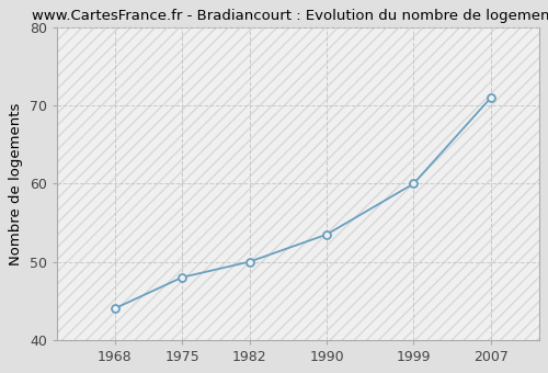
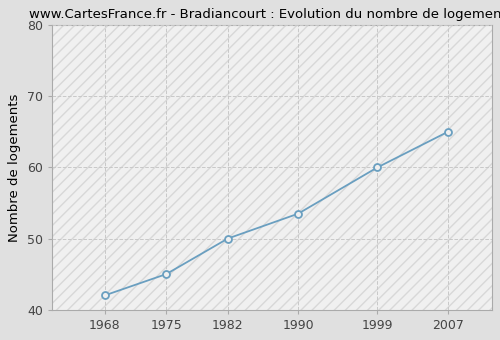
1968: 44.0 -> 42.0
1975: 48.0 -> 45.0
2007: 71.0 -> 65.0
